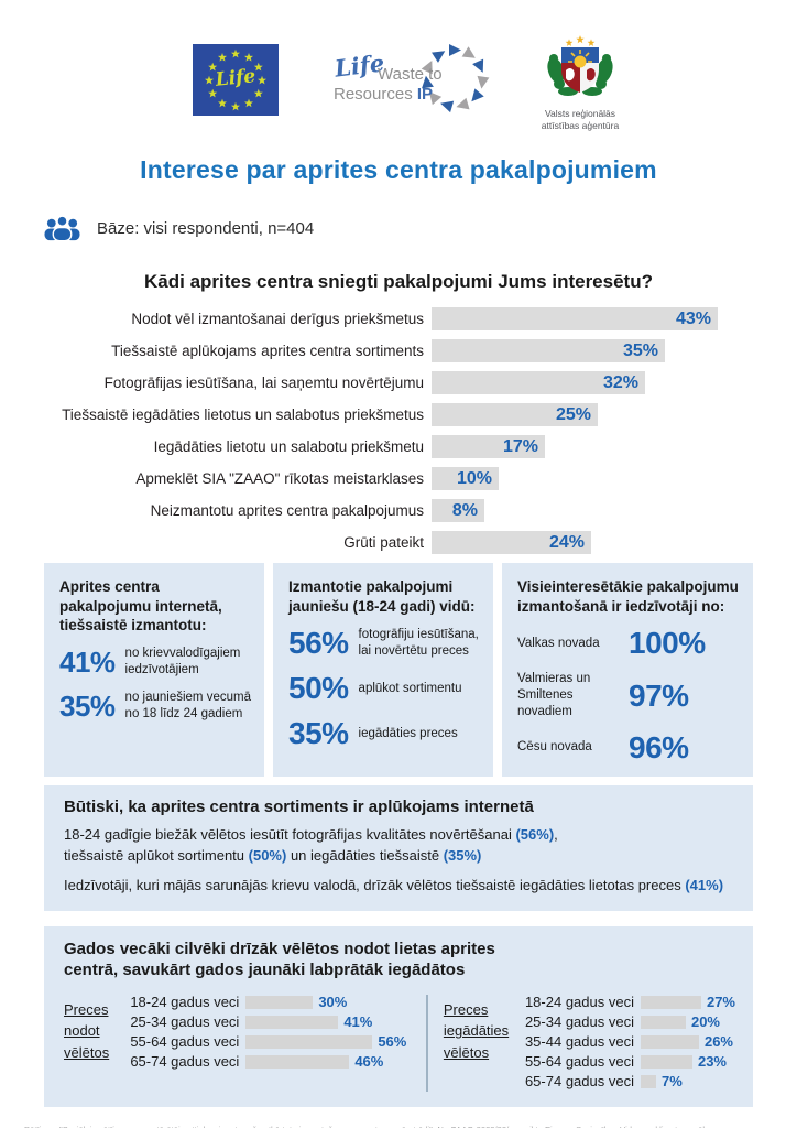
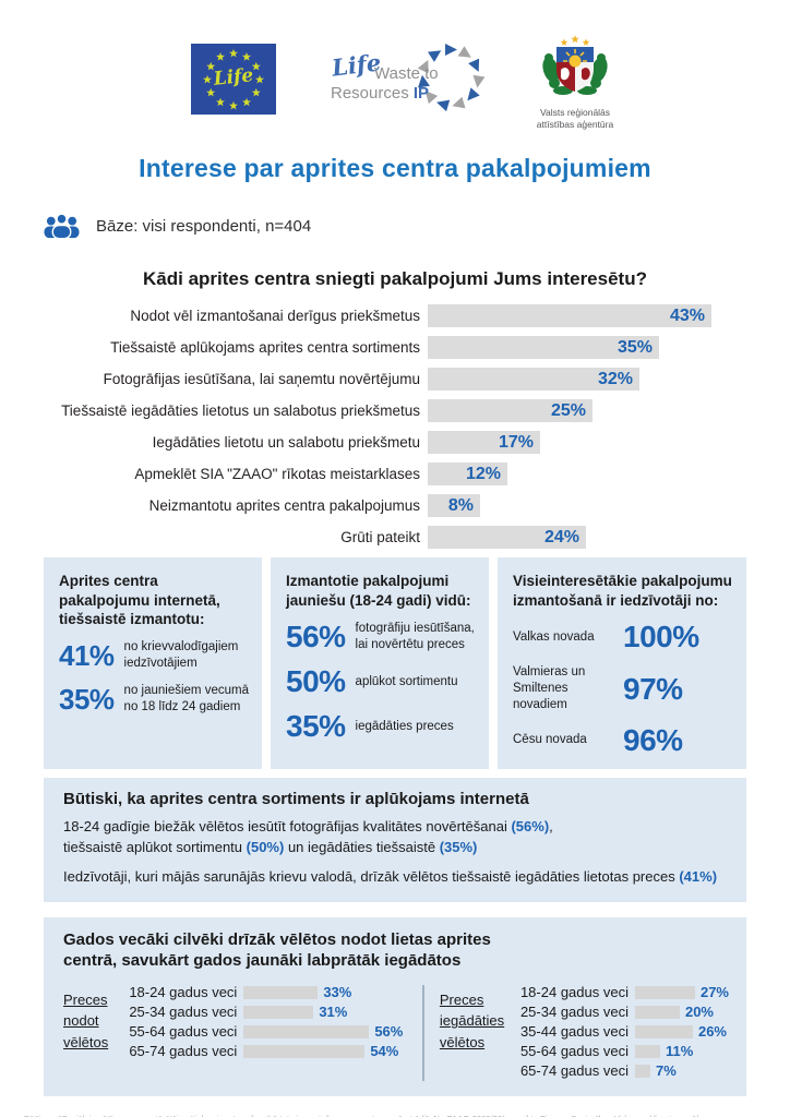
Kādi aprites centra sniegti pakalpojumi Jums interesētu?/Apmeklēt SIA "ZAAO" rīkotas meistarklases: 10% -> 12%
Preces nodot vēlētos/18-24 gadus veci: 30% -> 33%
Preces nodot vēlētos/25-34 gadus veci: 41% -> 31%
Preces nodot vēlētos/65-74 gadus veci: 46% -> 54%
Preces iegādāties vēlētos/55-64 gadus veci: 23% -> 11%
